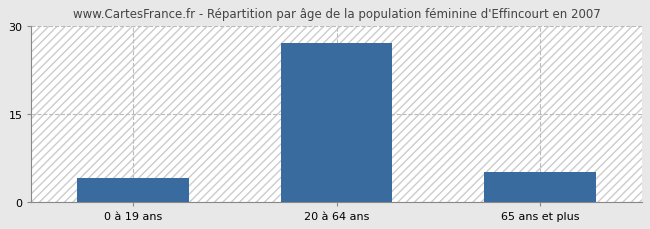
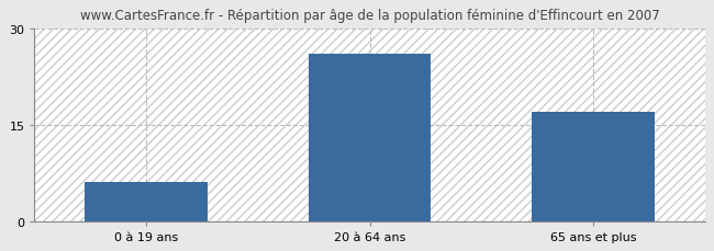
0 à 19 ans: 4 -> 6
20 à 64 ans: 27 -> 26
65 ans et plus: 5 -> 17
